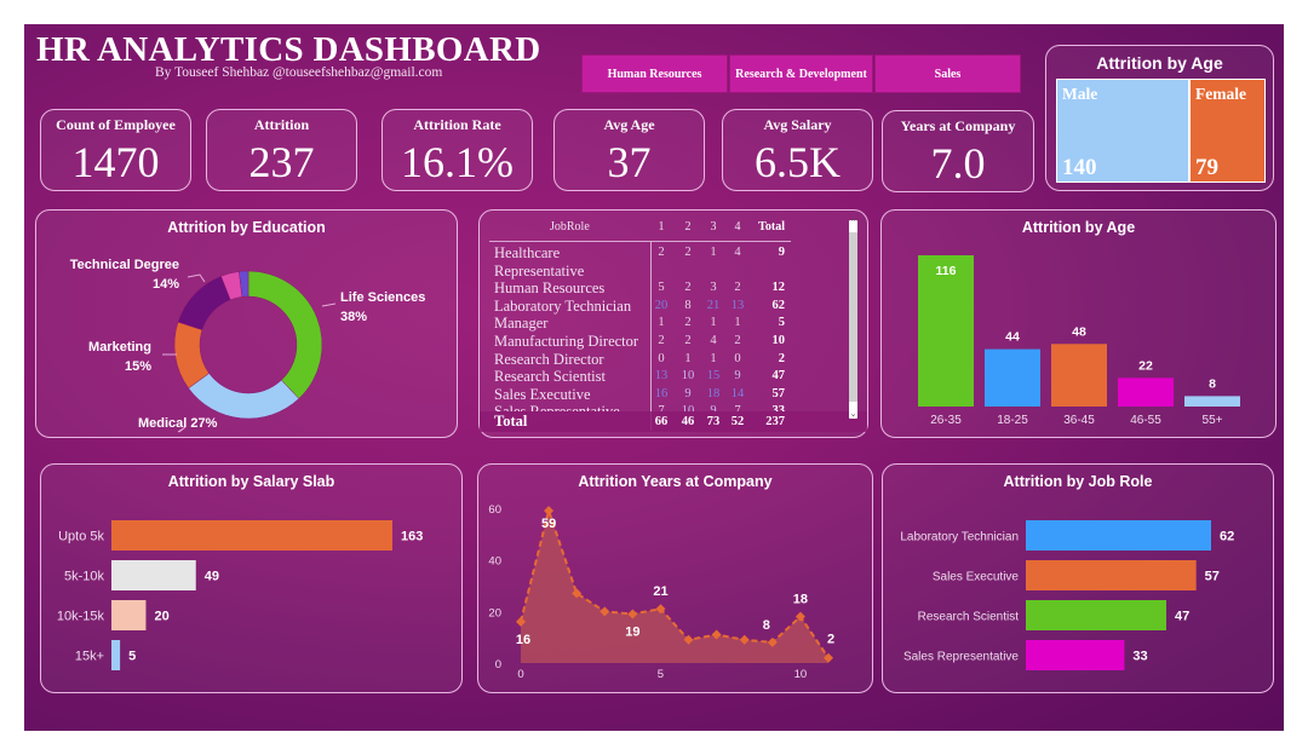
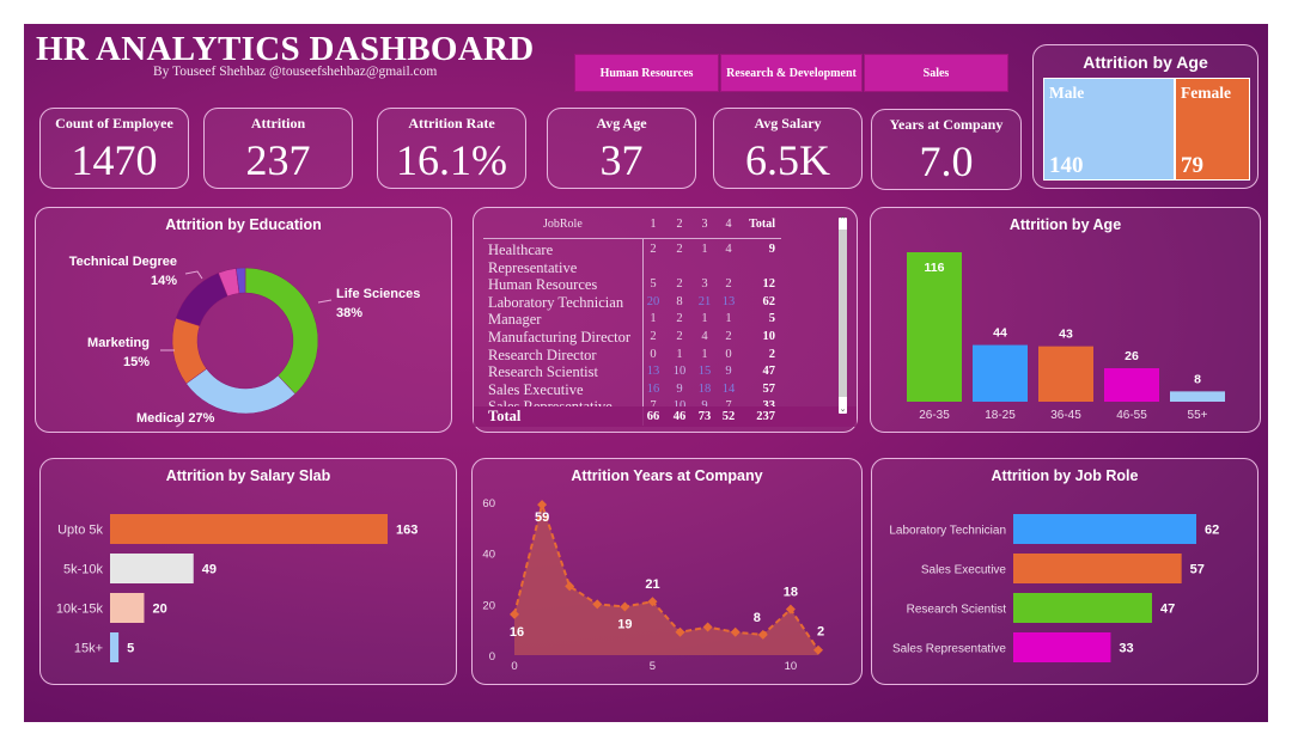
Attrition by Age/36-45: 48 -> 43
Attrition by Age/46-55: 22 -> 26
